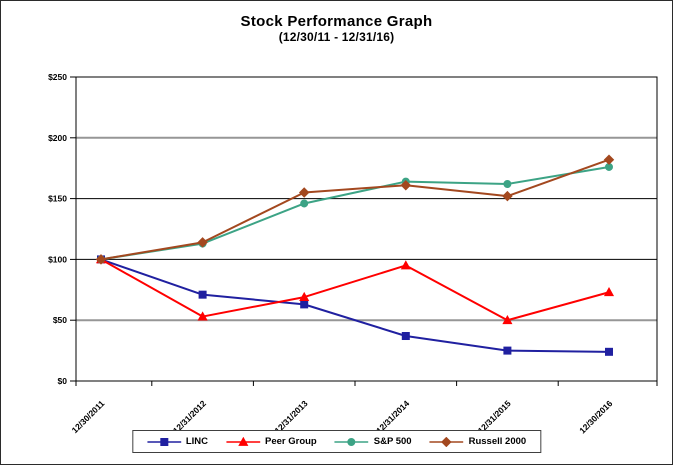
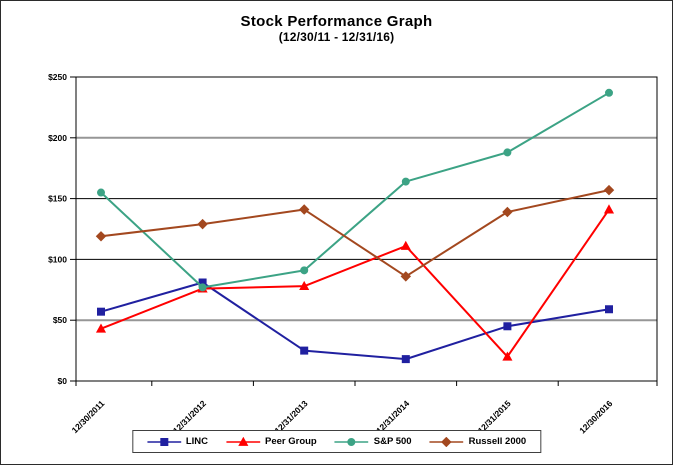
LINC/12/30/2011: $100 -> $57
Peer Group/12/30/2011: $100 -> $43
S&P 500/12/30/2011: $100 -> $155
Russell 2000/12/30/2011: $100 -> $119
LINC/12/31/2012: $71 -> $81
Peer Group/12/31/2012: $53 -> $76
S&P 500/12/31/2012: $113 -> $77
Russell 2000/12/31/2012: $114 -> $129
LINC/12/31/2013: $63 -> $25
Peer Group/12/31/2013: $69 -> $78
S&P 500/12/31/2013: $146 -> $91
Russell 2000/12/31/2013: $155 -> $141
LINC/12/31/2014: $37 -> $18
Peer Group/12/31/2014: $95 -> $111
Russell 2000/12/31/2014: $161 -> $86
LINC/12/31/2015: $25 -> $45
Peer Group/12/31/2015: $50 -> $20
S&P 500/12/31/2015: $162 -> $188
Russell 2000/12/31/2015: $152 -> $139
LINC/12/30/2016: $24 -> $59
Peer Group/12/30/2016: $73 -> $141
S&P 500/12/30/2016: $176 -> $237
Russell 2000/12/30/2016: $182 -> $157
